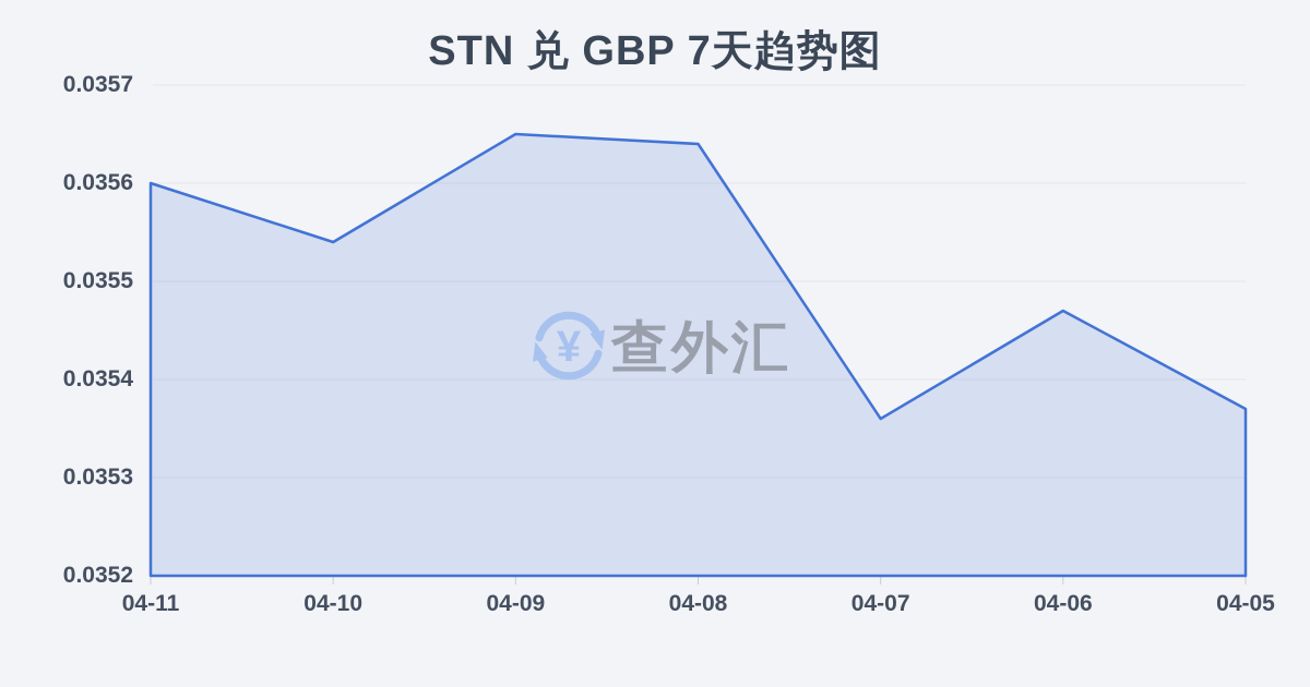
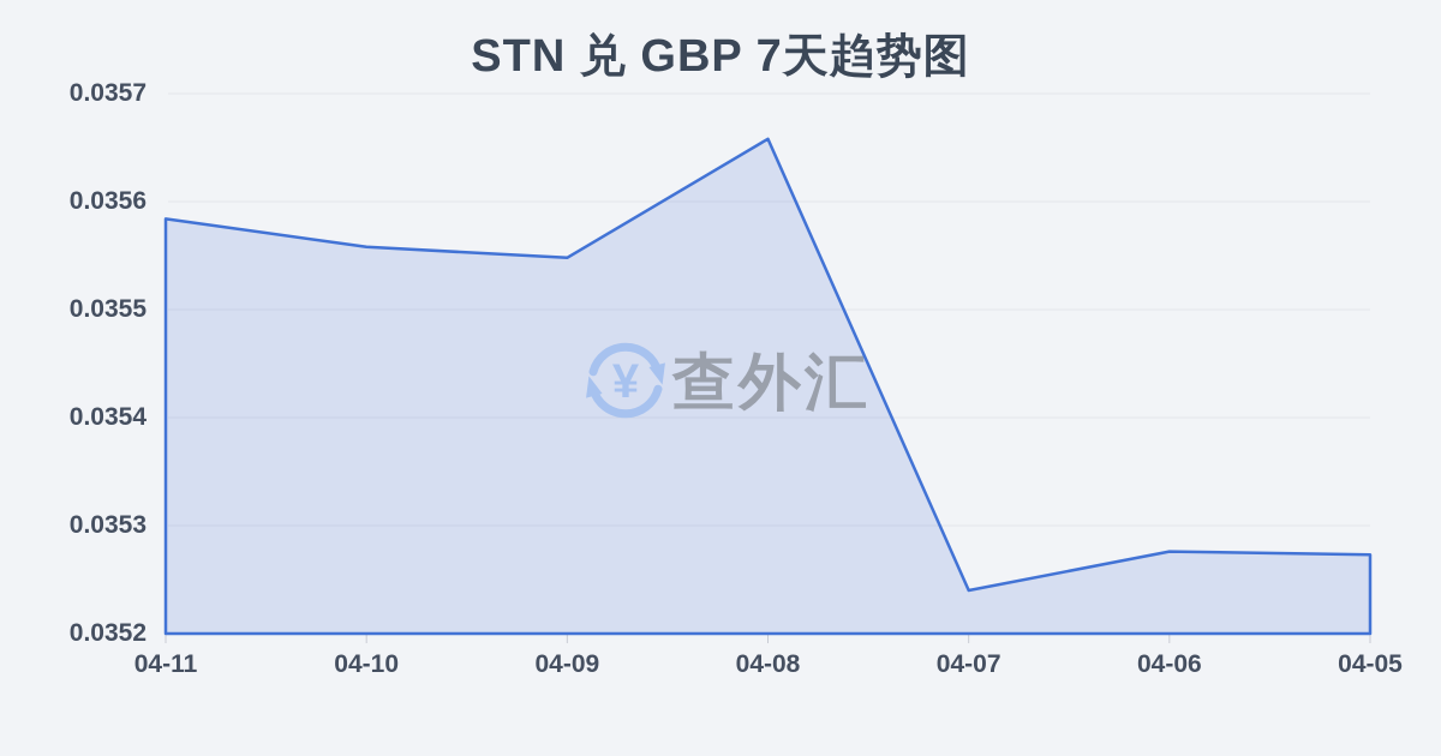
04-11: 0.03560 -> 0.03558
04-10: 0.03554 -> 0.03556
04-09: 0.03565 -> 0.03555
04-08: 0.03564 -> 0.03566
04-07: 0.03536 -> 0.03524
04-06: 0.03547 -> 0.03528
04-05: 0.03537 -> 0.03527
